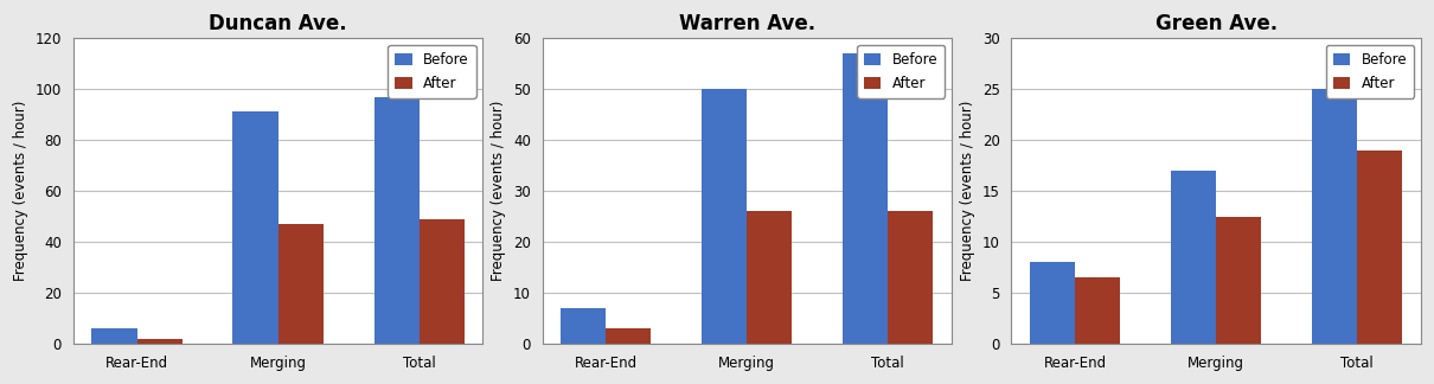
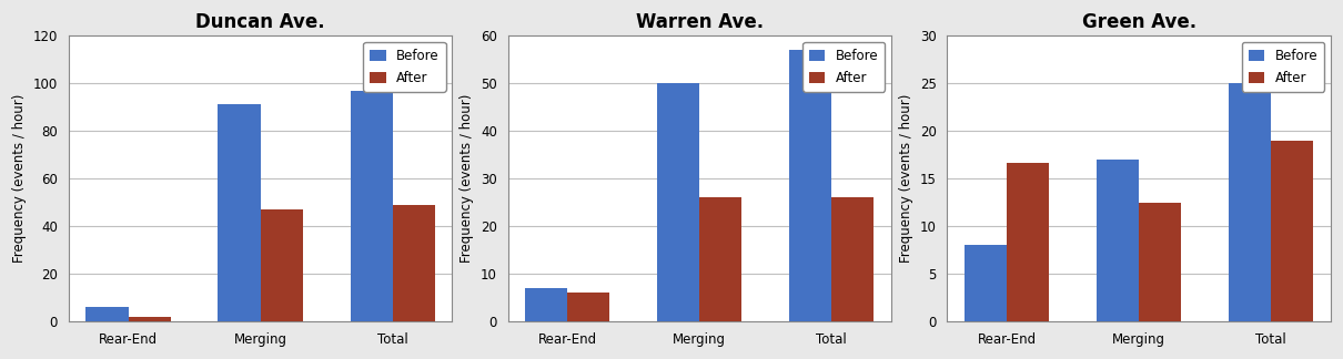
Warren Ave./After/Rear-End: 3 -> 6
Green Ave./After/Rear-End: 6.5 -> 16.6
